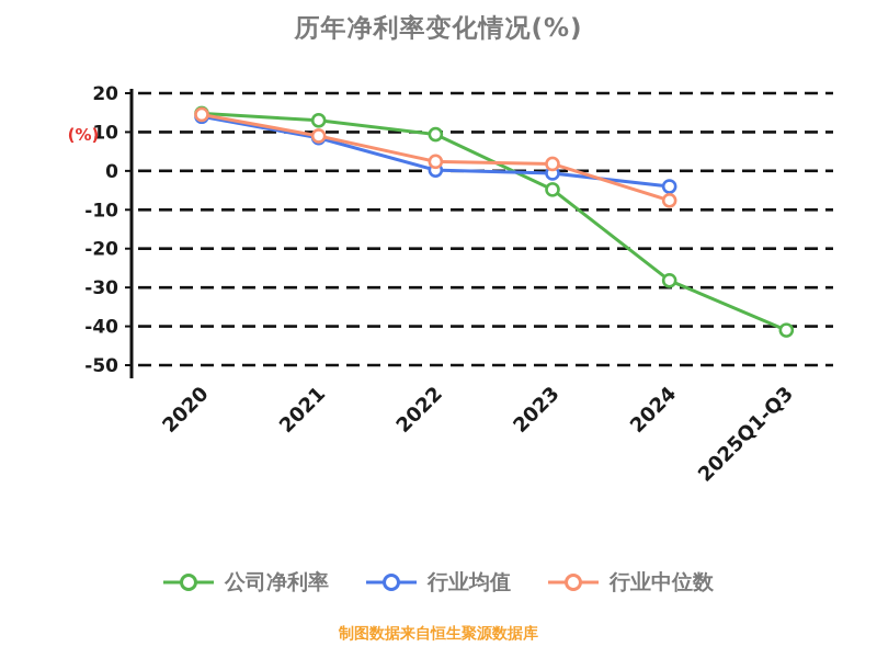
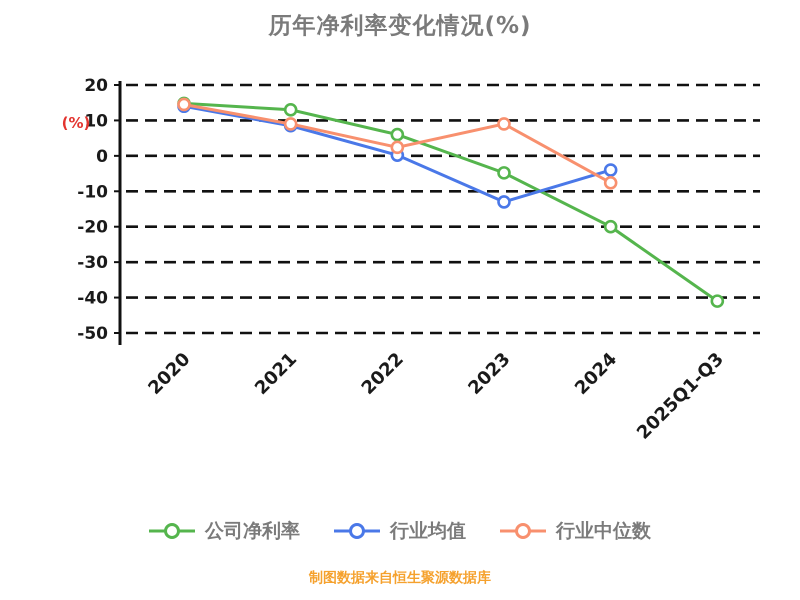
公司净利率/2022: 9 -> 6
行业均值/2023: -1 -> -13
行业中位数/2023: 2 -> 9
公司净利率/2024: -28 -> -20
